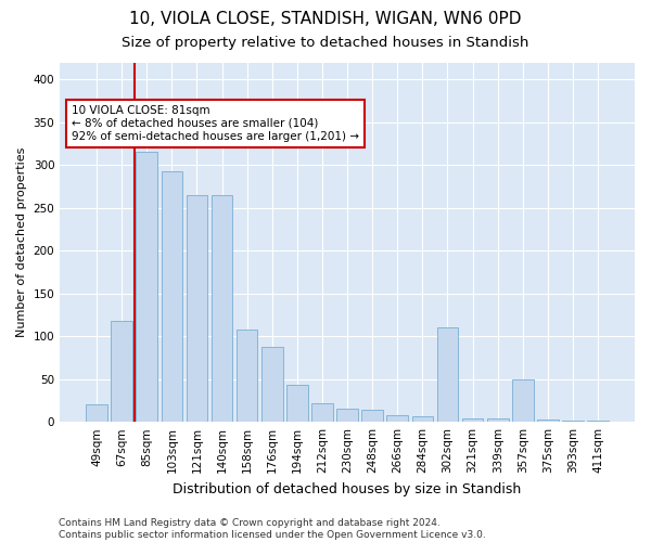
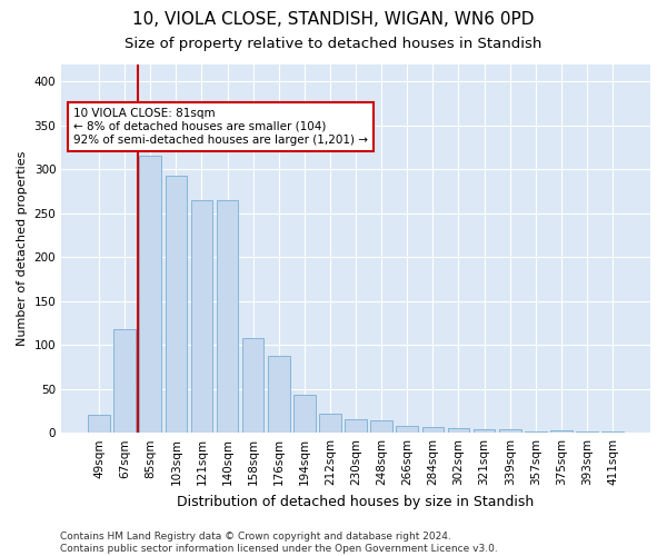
302sqm: 110 -> 5
357sqm: 50 -> 2
